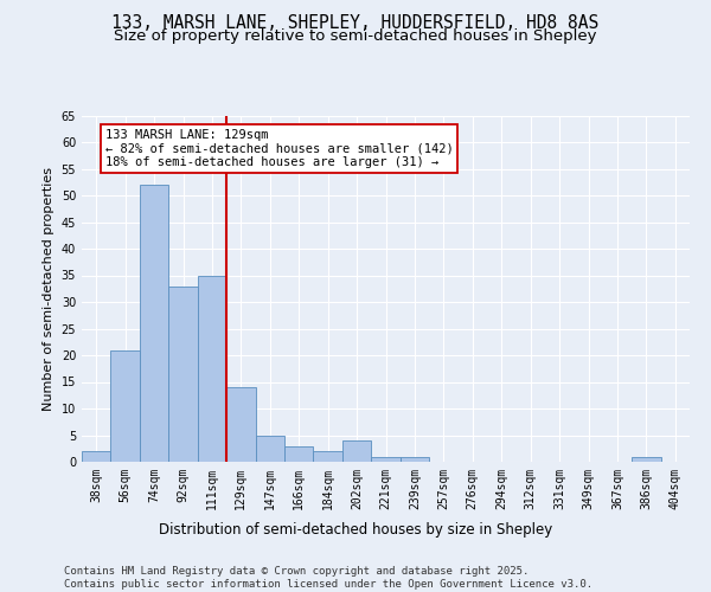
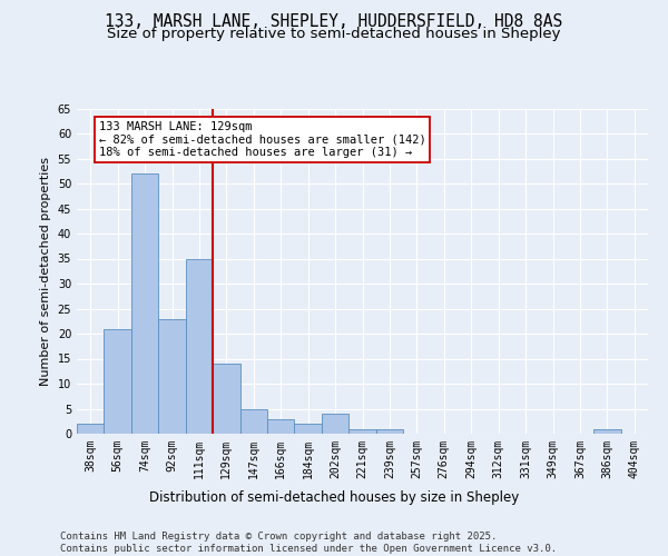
92sqm: 33 -> 23
